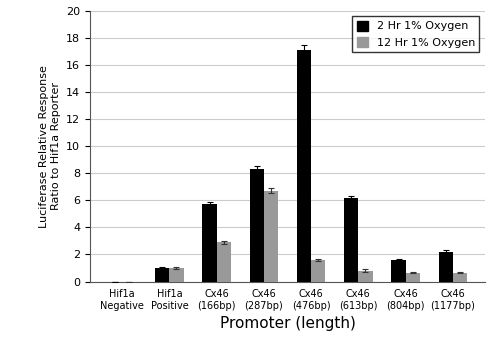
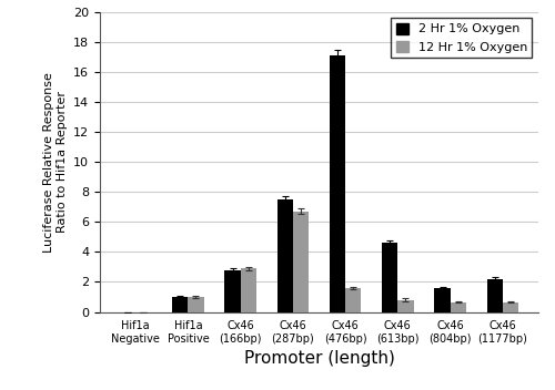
2 Hr 1% Oxygen/Cx46 (166bp): 5.7 -> 2.8
2 Hr 1% Oxygen/Cx46 (287bp): 8.3 -> 7.5
2 Hr 1% Oxygen/Cx46 (613bp): 6.2 -> 4.6
